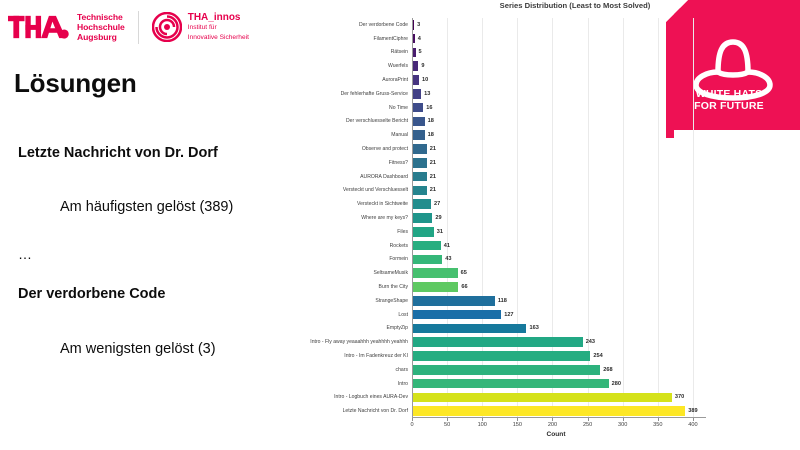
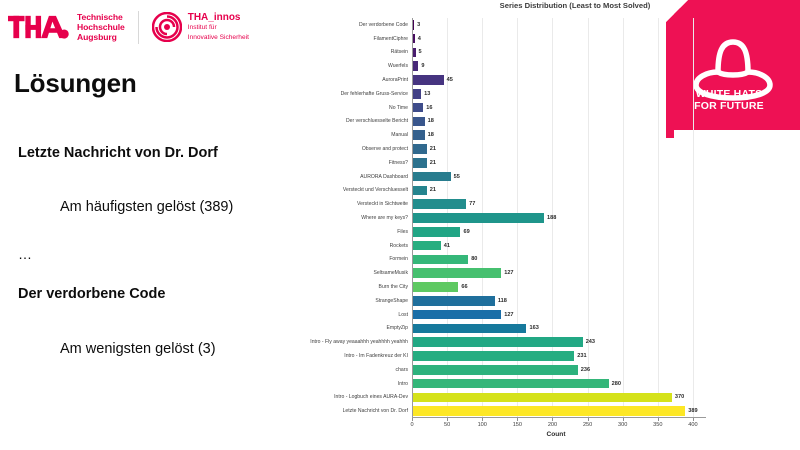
AuroraPrint: 10 -> 45
AURORA Dashboard: 21 -> 55
Versteckt in Sichtweite: 27 -> 77
Where are my keys?: 29 -> 188
Files: 31 -> 69
Formein: 43 -> 80
SeltsameMusik: 65 -> 127
Intro - Im Fadenkreuz der KI: 254 -> 231
chars: 268 -> 236
